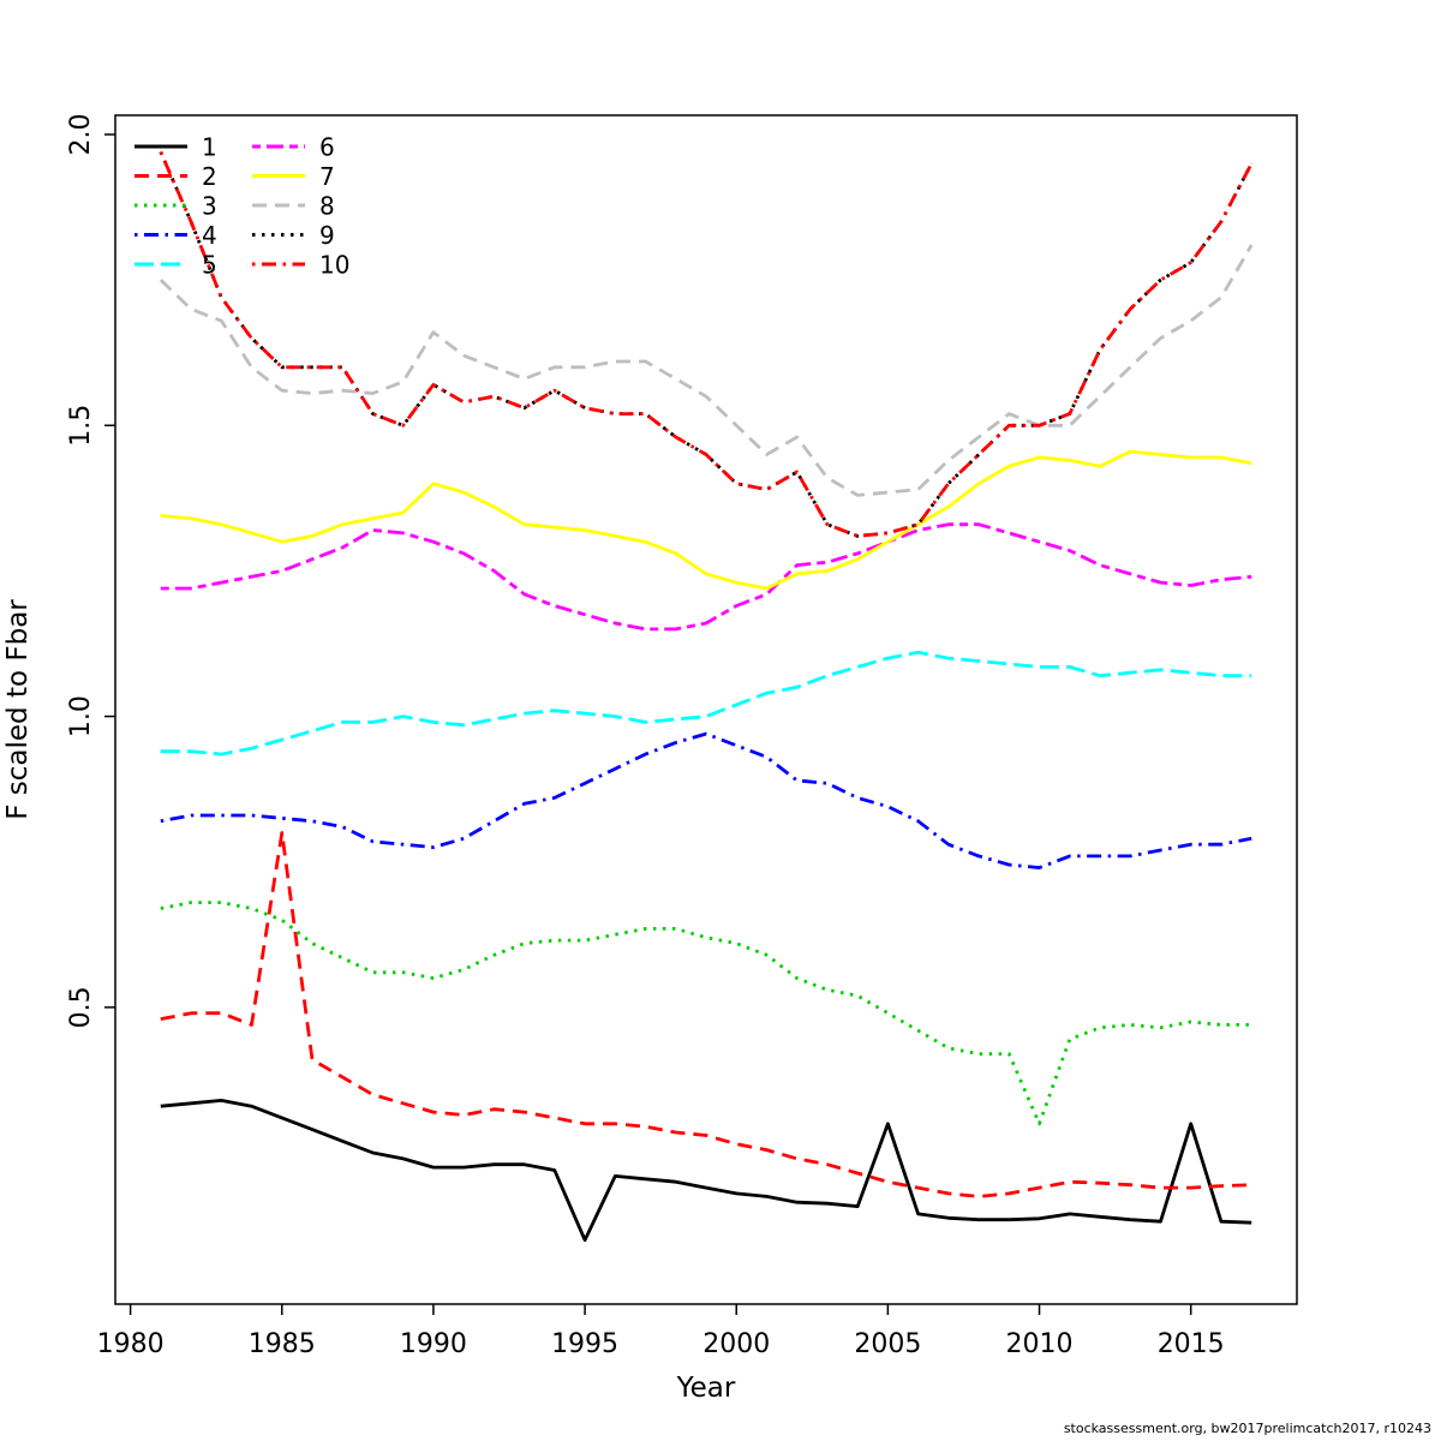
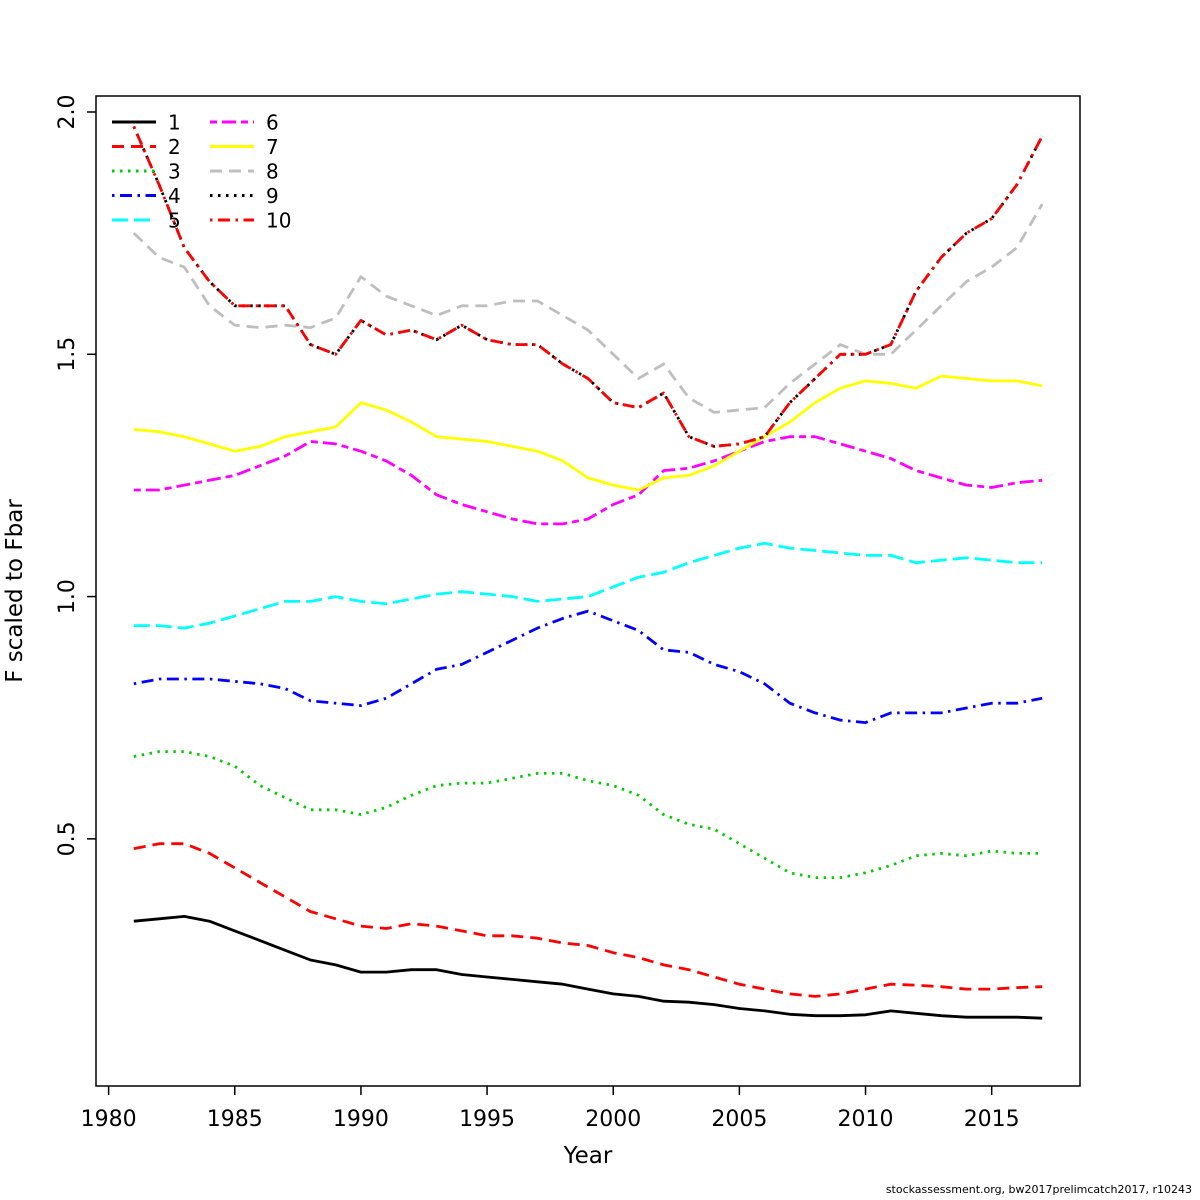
2/1985: 0.8 -> 0.4
1/1995: 0.1 -> 0.2
1/2005: 0.3 -> 0.1
3/2010: 0.3 -> 0.4
1/2015: 0.3 -> 0.1
